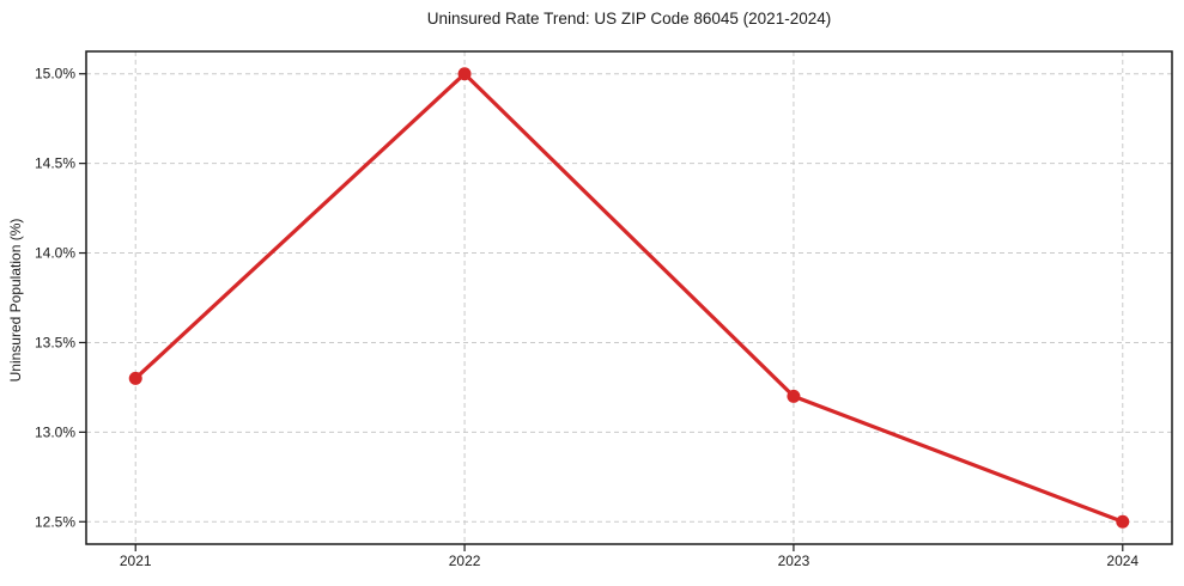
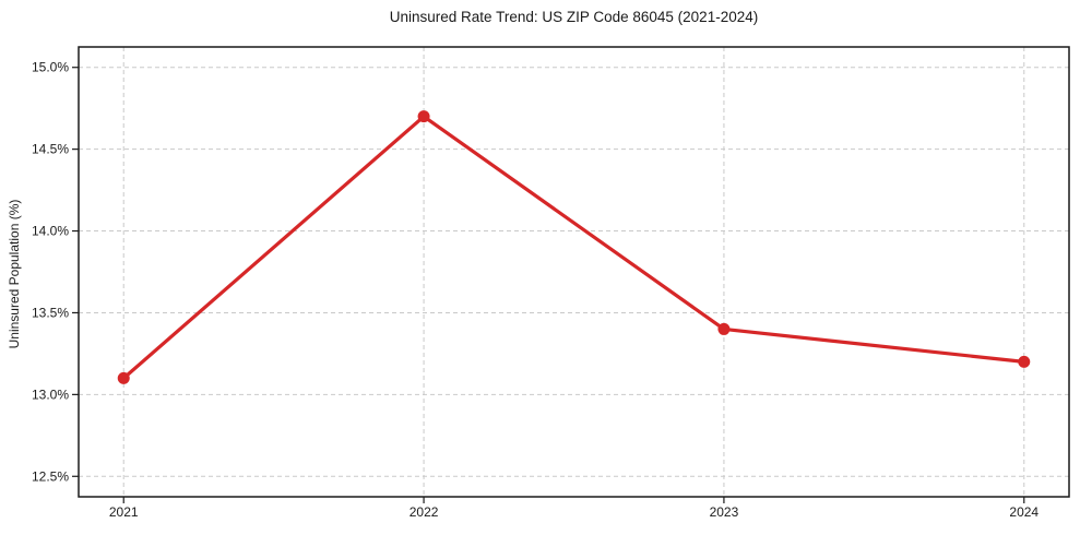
2021: 13.3% -> 13.1%
2022: 15.0% -> 14.7%
2023: 13.2% -> 13.4%
2024: 12.5% -> 13.2%
